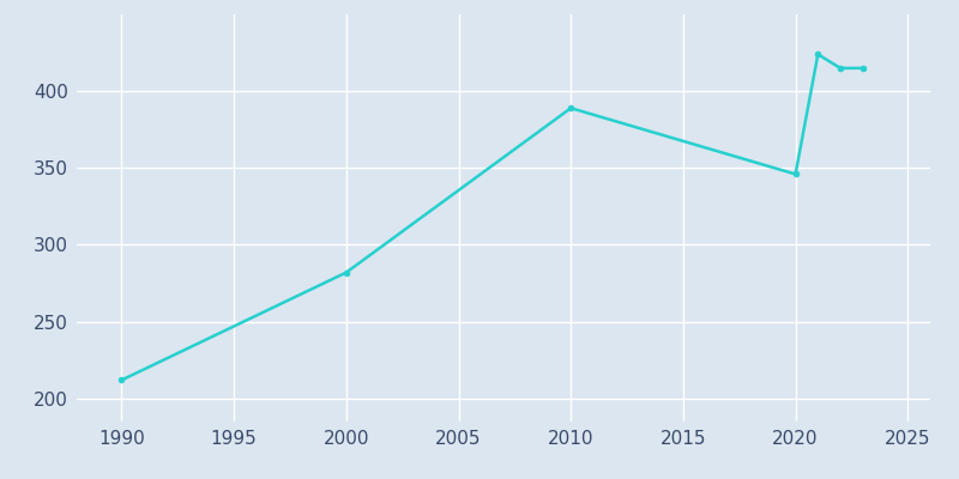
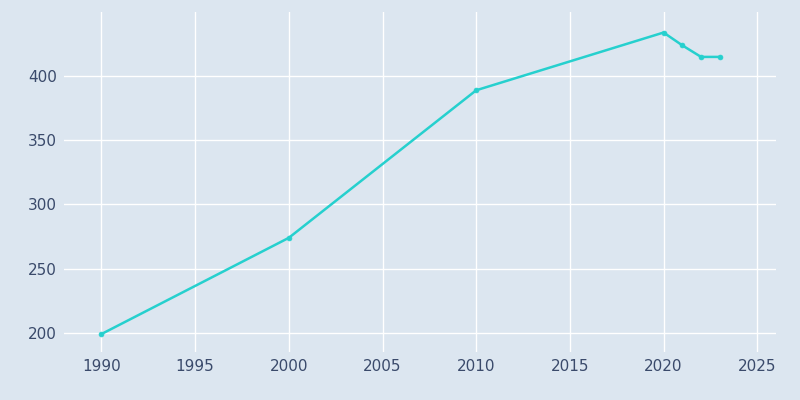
1990: 212 -> 199
2000: 282 -> 274
2020: 346 -> 434
